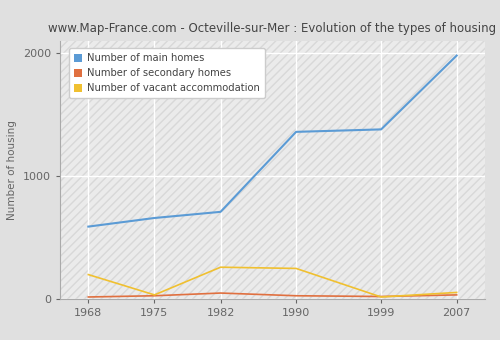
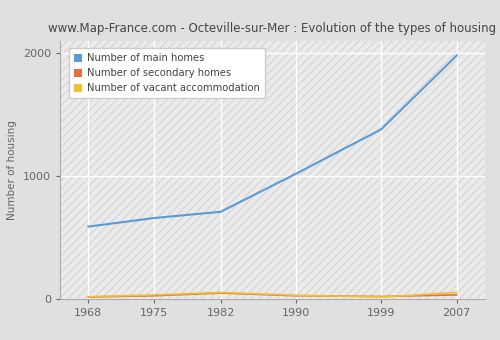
Number of vacant accommodation/1968: 200 -> 20
Number of vacant accommodation/1982: 260 -> 60
Number of main homes/1990: 1360 -> 1020
Number of vacant accommodation/1990: 250 -> 30
